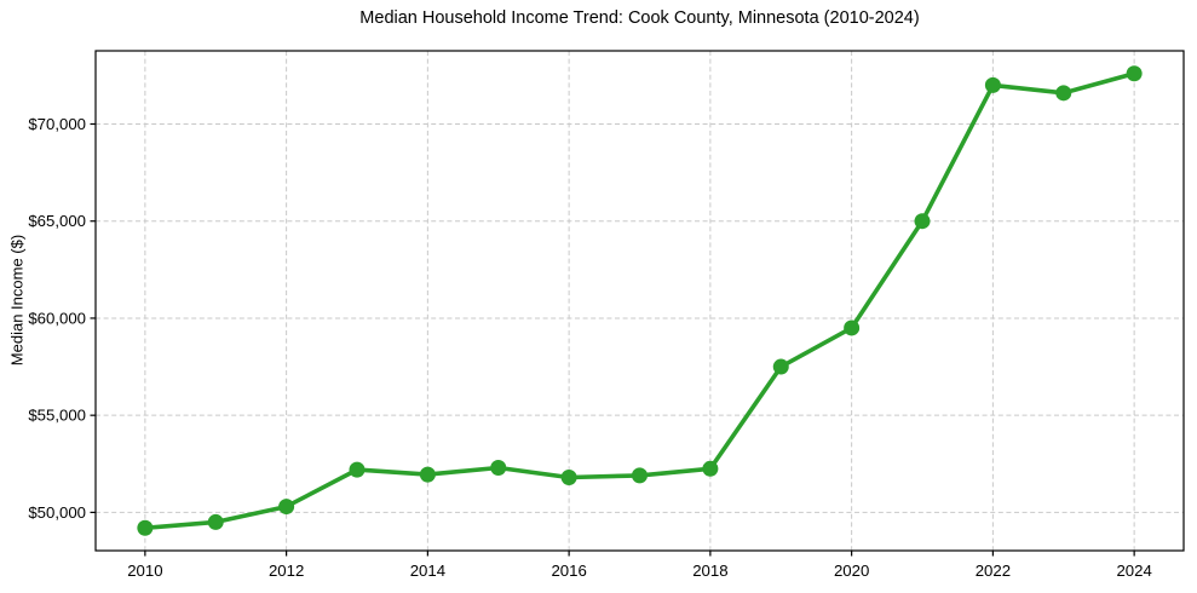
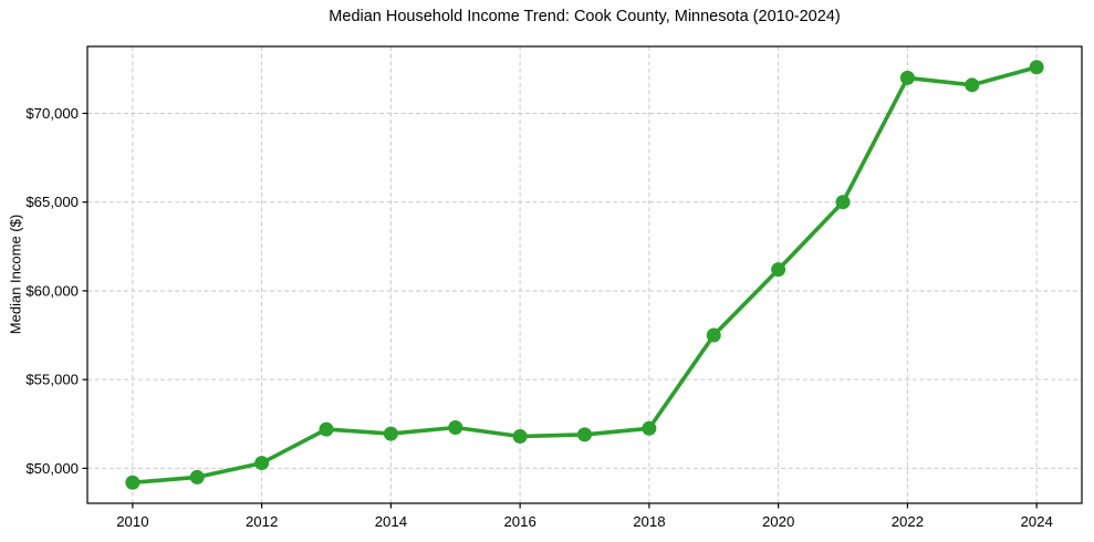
2020: $59500 -> $61200
